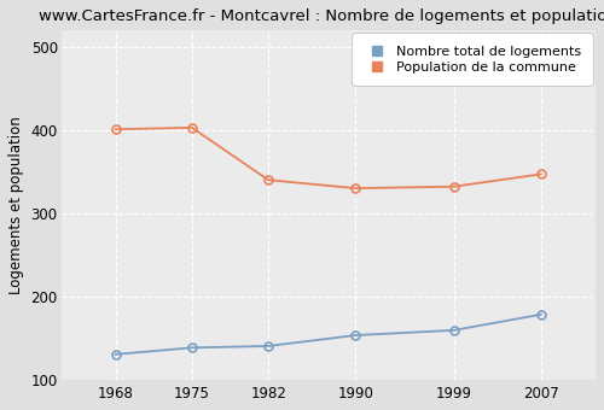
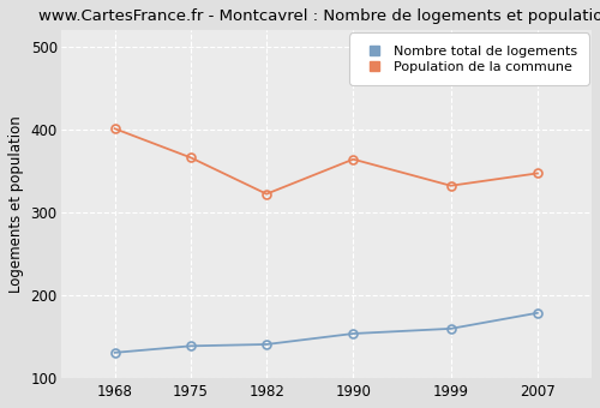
Population de la commune/1975: 403 -> 366
Population de la commune/1982: 340 -> 322
Population de la commune/1990: 330 -> 364
